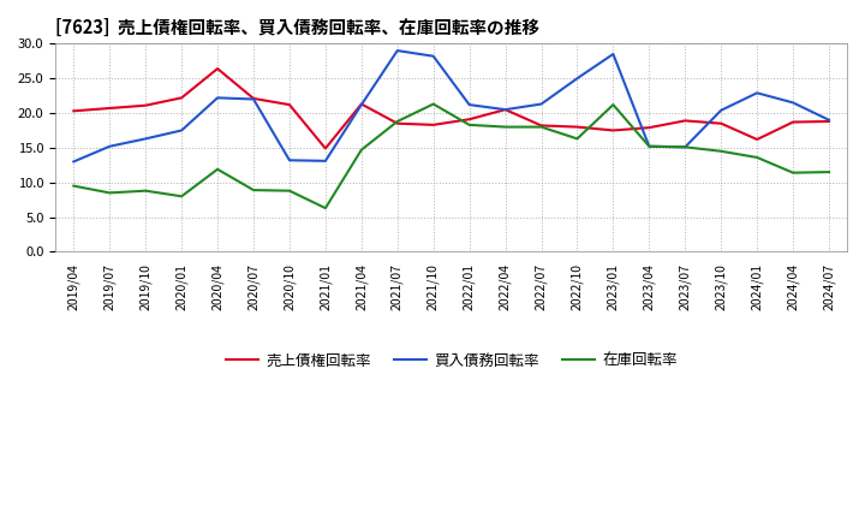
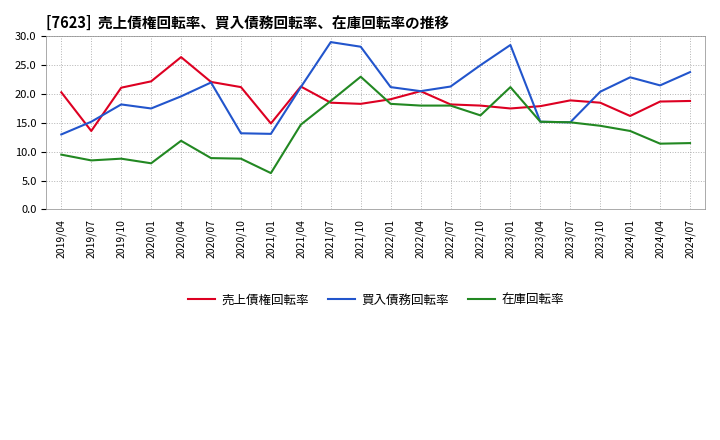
売上債権回転率/2019/07: 20.7 -> 13.6
買入債務回転率/2019/10: 16.3 -> 18.2
買入債務回転率/2020/04: 22.2 -> 19.6
在庫回転率/2021/10: 21.3 -> 23.0
買入債務回転率/2024/07: 19.0 -> 23.8
